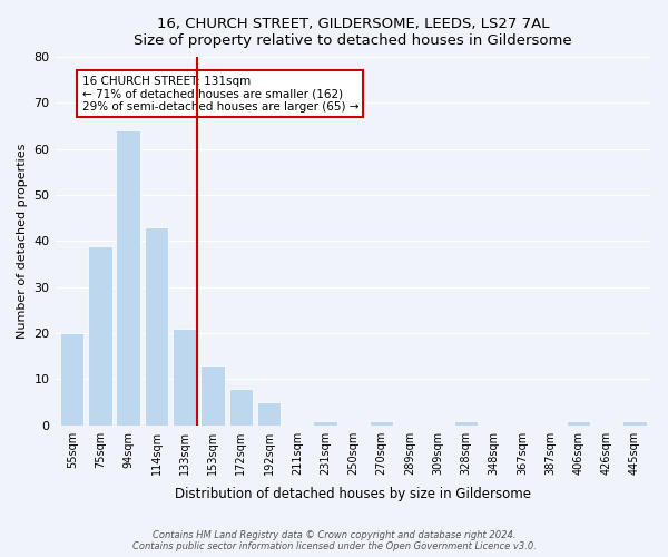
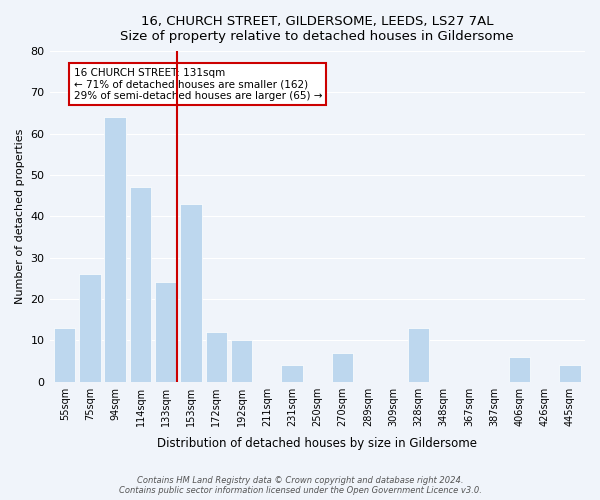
55sqm: 20 -> 13
75sqm: 39 -> 26
114sqm: 43 -> 47
133sqm: 21 -> 24
153sqm: 13 -> 43
172sqm: 8 -> 12
192sqm: 5 -> 10
231sqm: 1 -> 4
270sqm: 1 -> 7
328sqm: 1 -> 13
406sqm: 1 -> 6
445sqm: 1 -> 4
